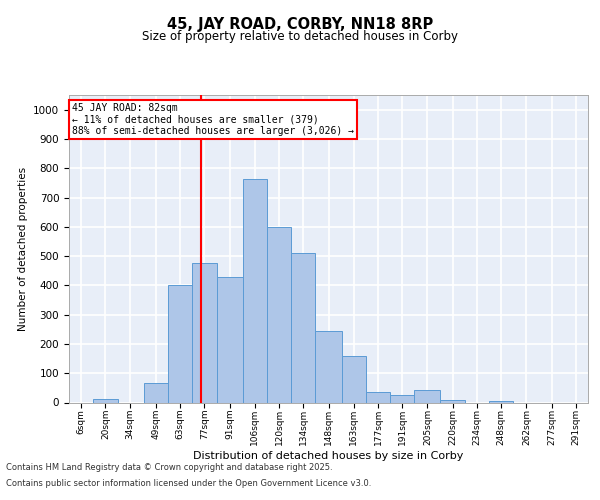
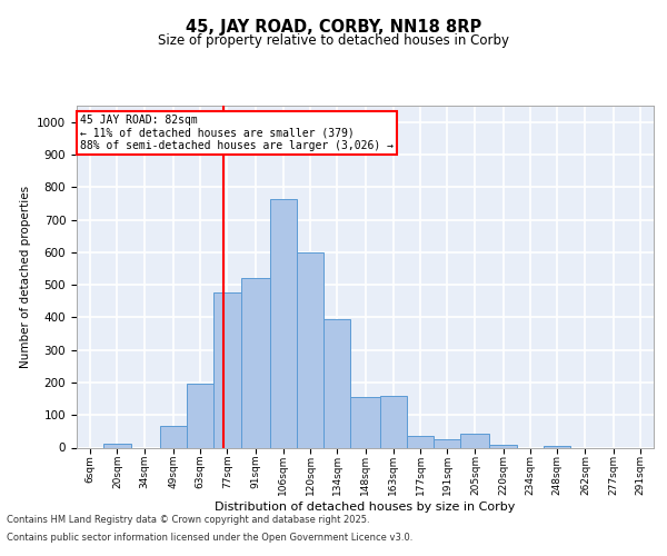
63sqm: 400 -> 198
91sqm: 430 -> 520
134sqm: 510 -> 395
148sqm: 245 -> 155
